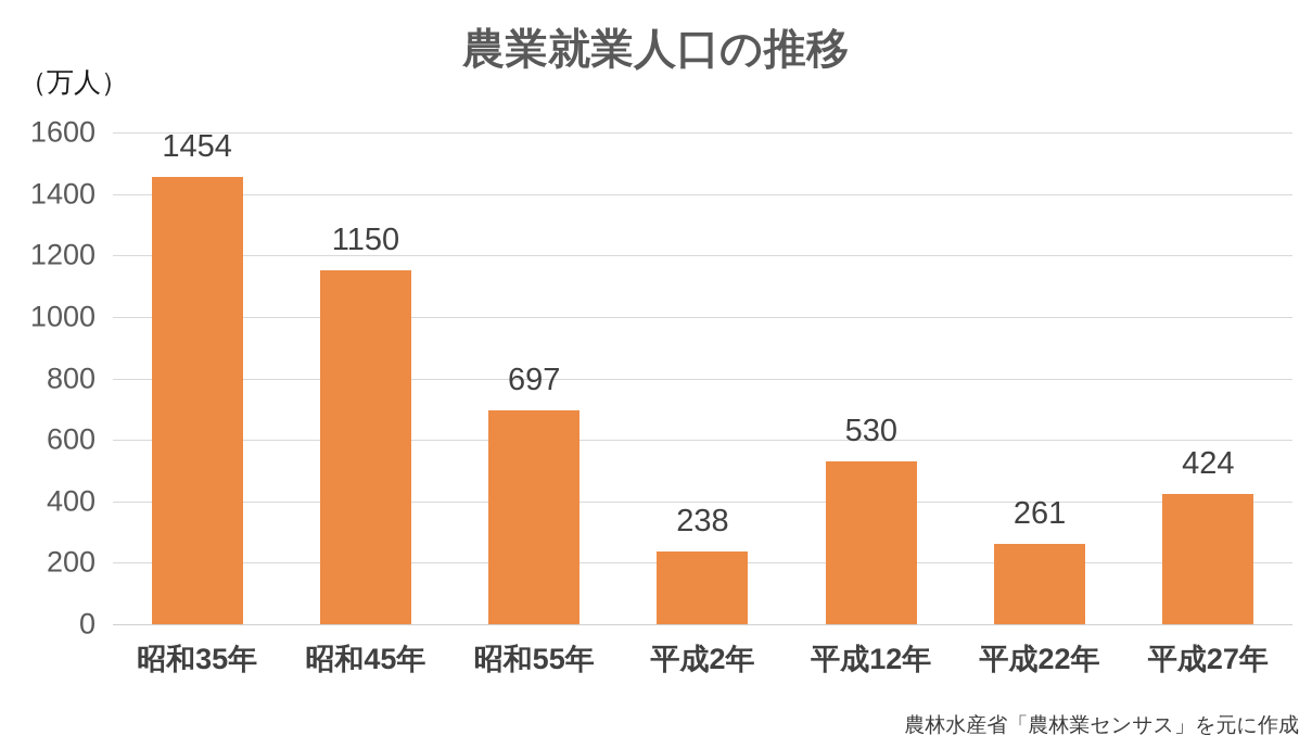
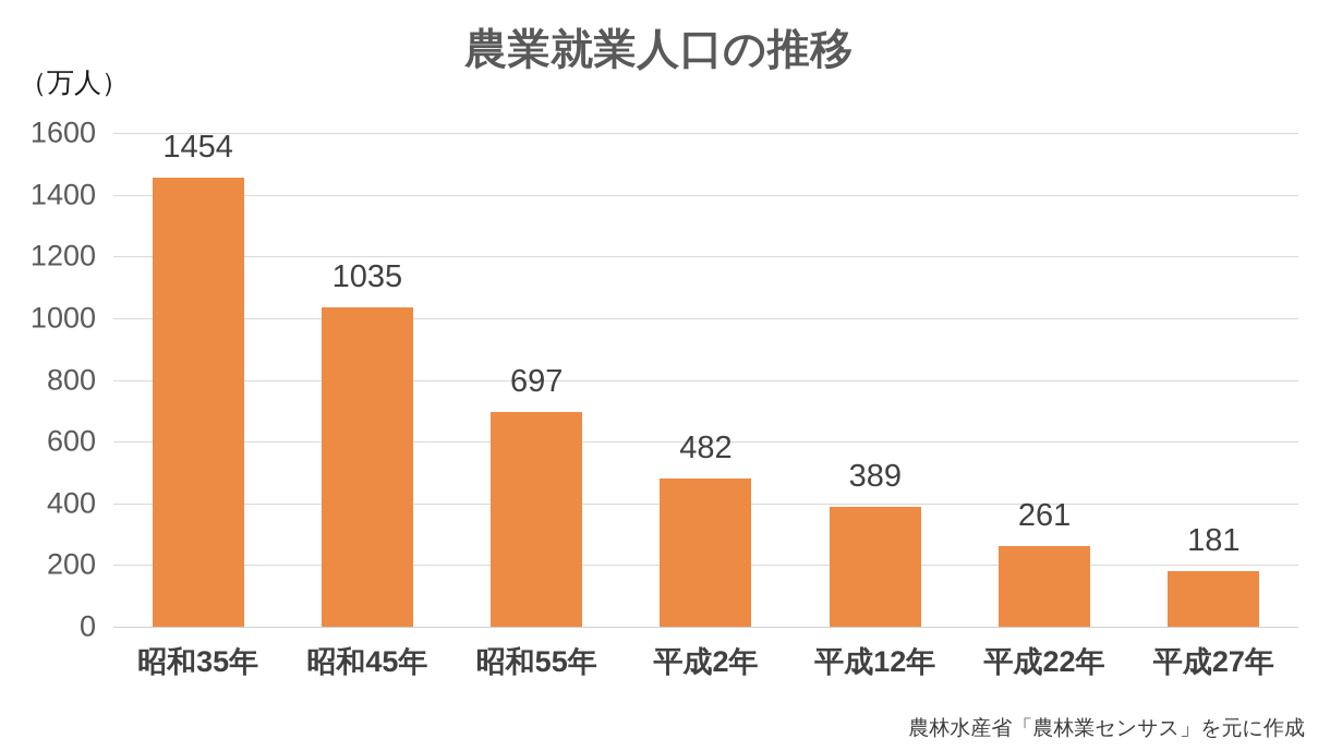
昭和45年: 1150 -> 1035
平成2年: 238 -> 482
平成12年: 530 -> 389
平成27年: 424 -> 181
